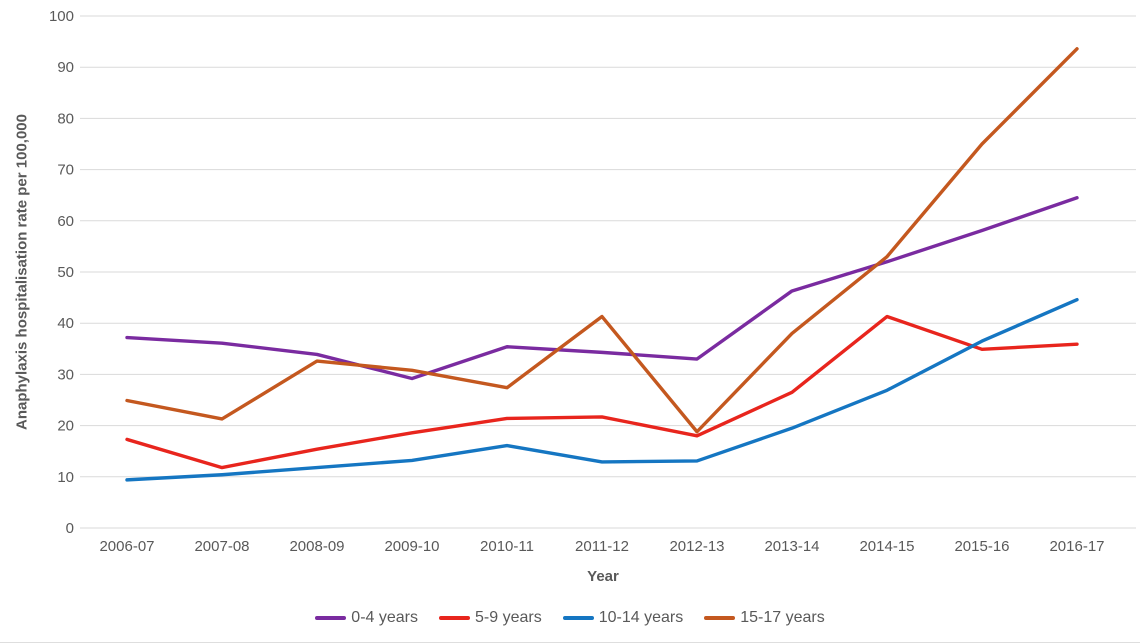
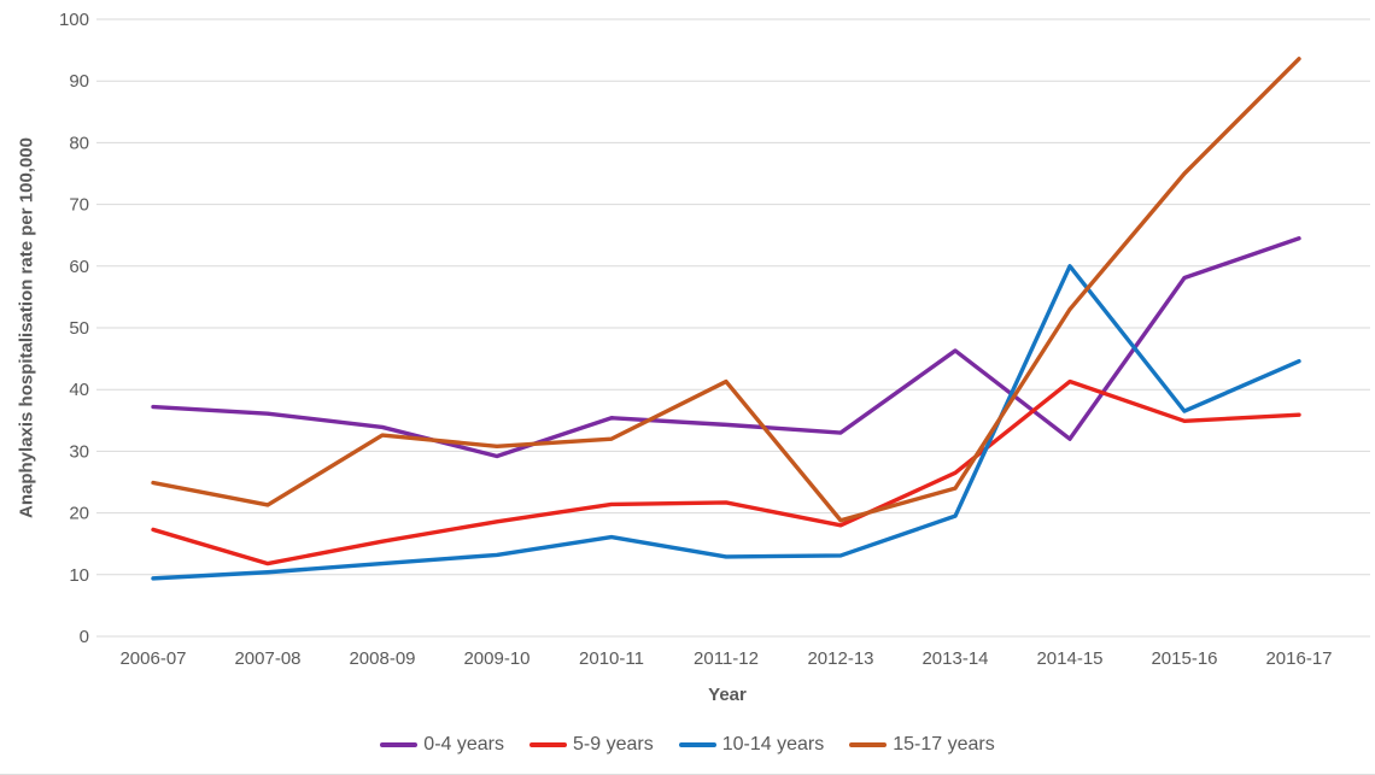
15-17 years/2010-11: 27 -> 32
15-17 years/2013-14: 38 -> 24
0-4 years/2014-15: 52 -> 32
10-14 years/2014-15: 27 -> 60
